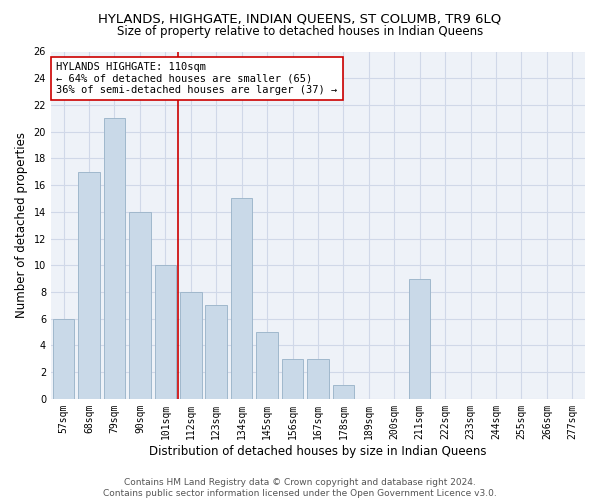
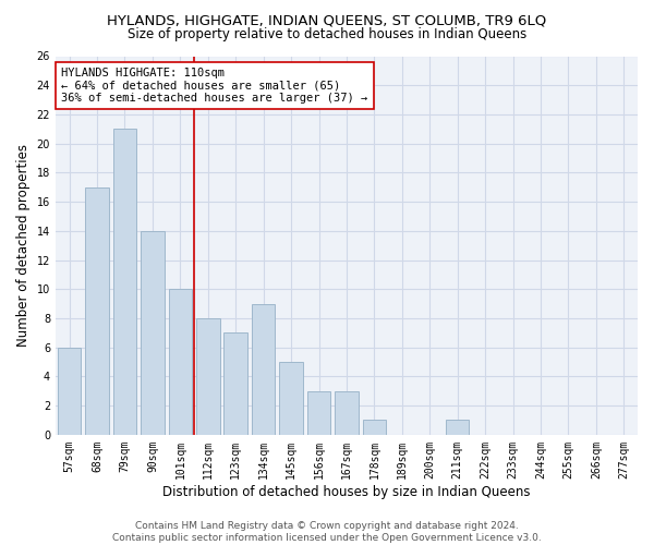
134sqm: 15 -> 9
211sqm: 9 -> 1
